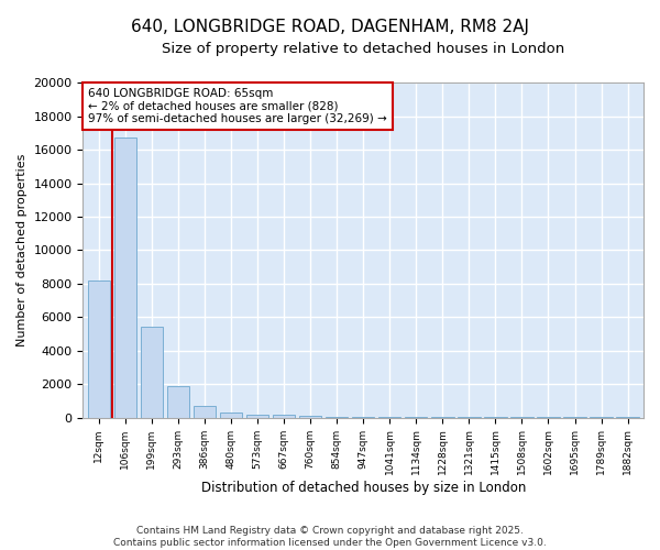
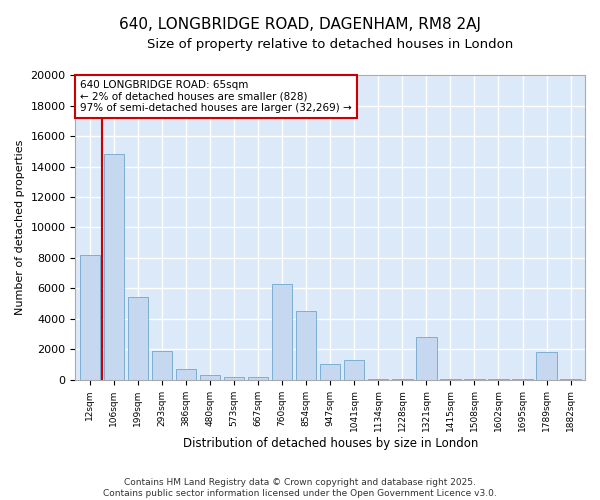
106sqm: 16700 -> 14800
760sqm: 100 -> 6300
854sqm: 0 -> 4500
947sqm: 0 -> 1000
1041sqm: 0 -> 1300
1321sqm: 0 -> 2800
1789sqm: 0 -> 1800
